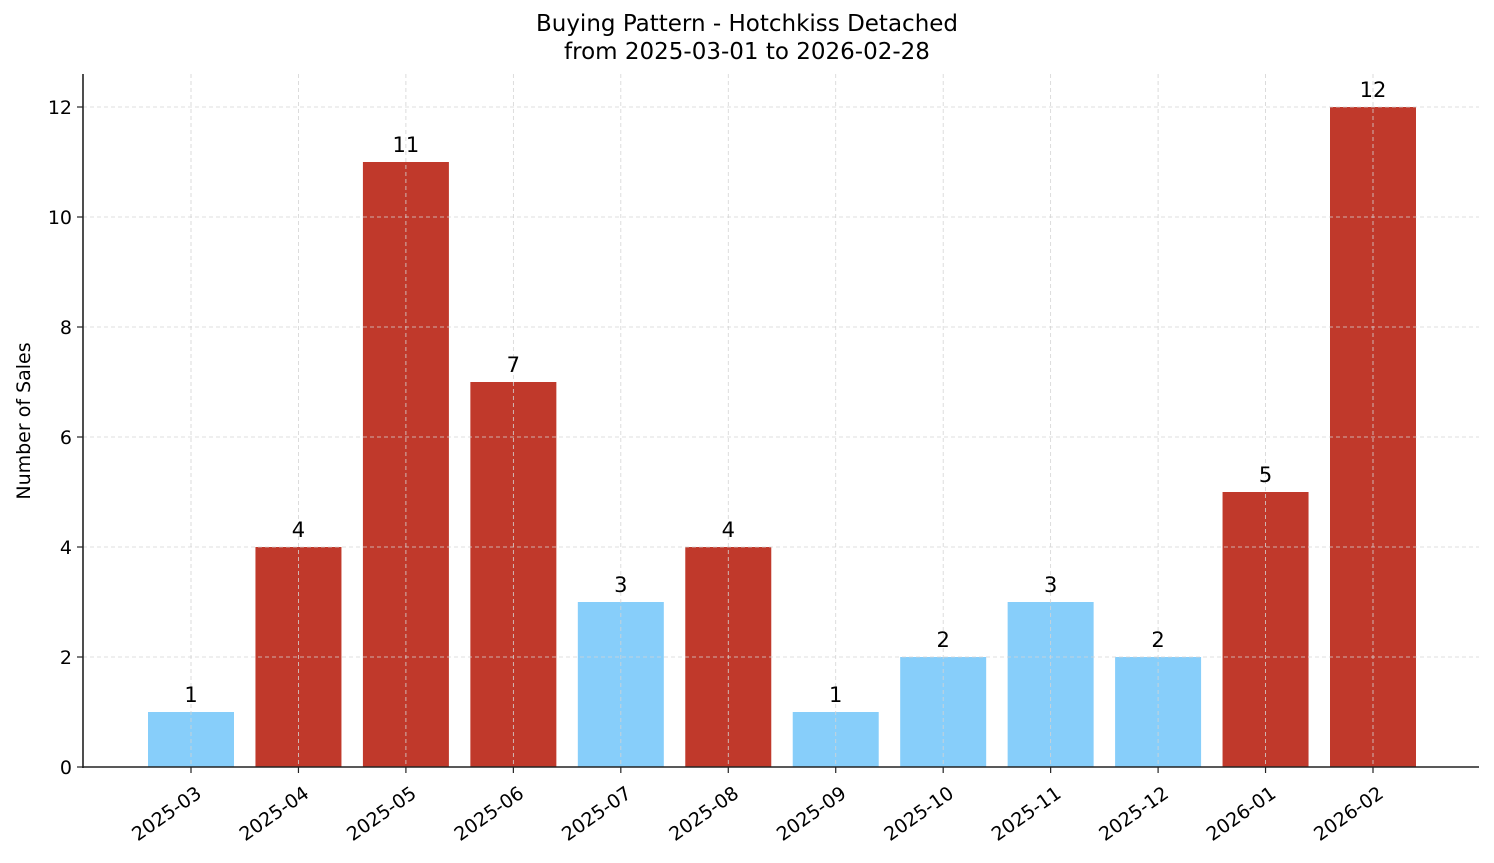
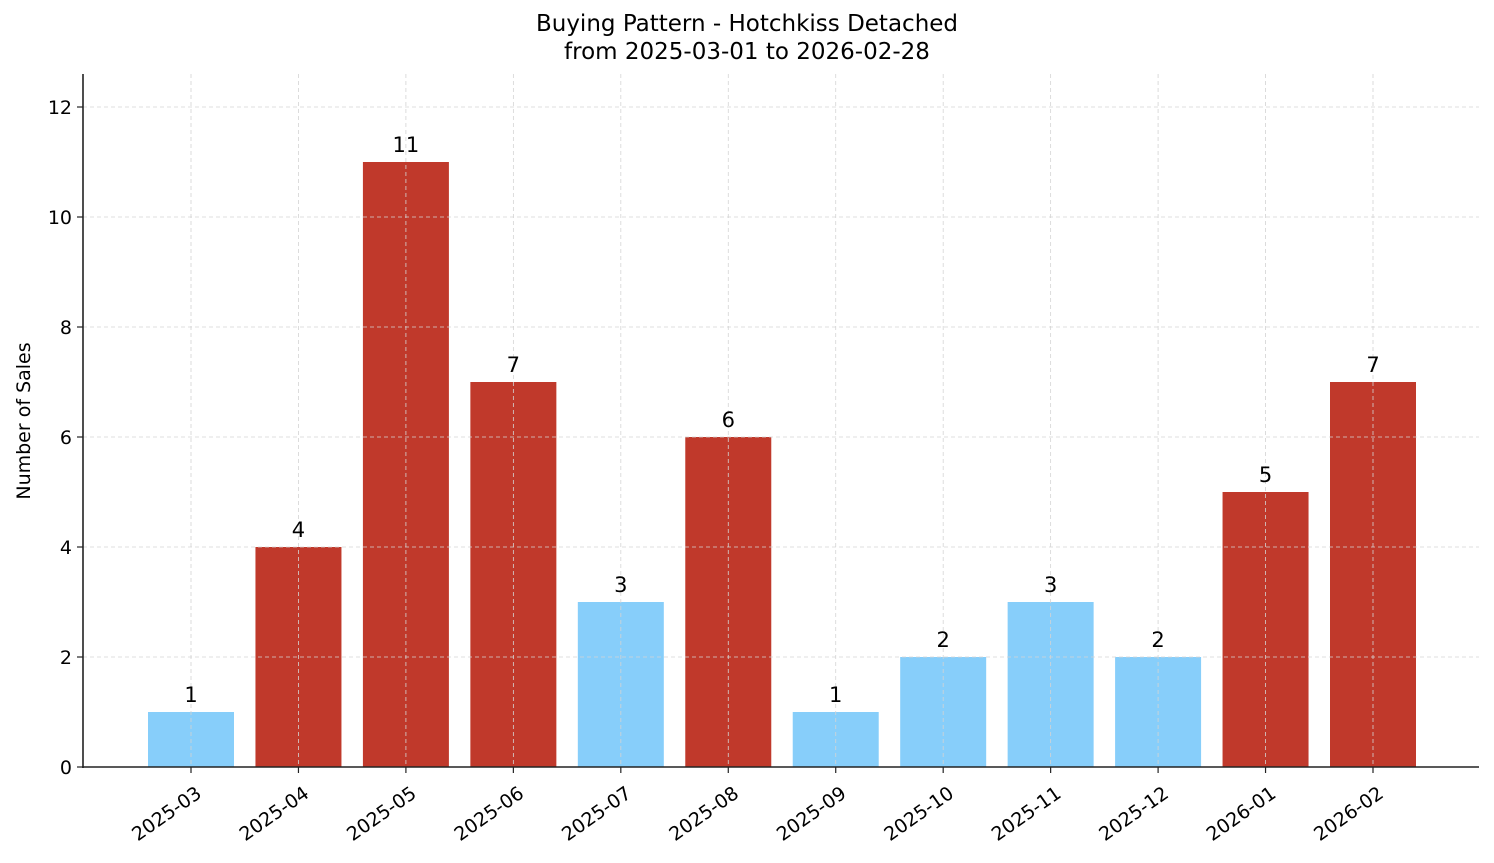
2025-08: 4 -> 6
2026-02: 12 -> 7
